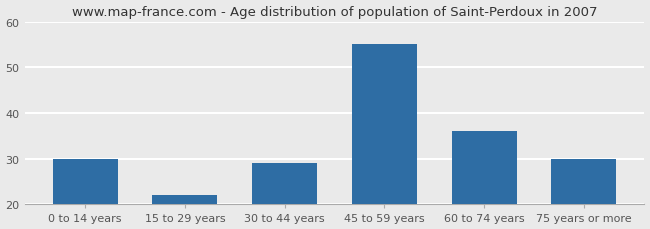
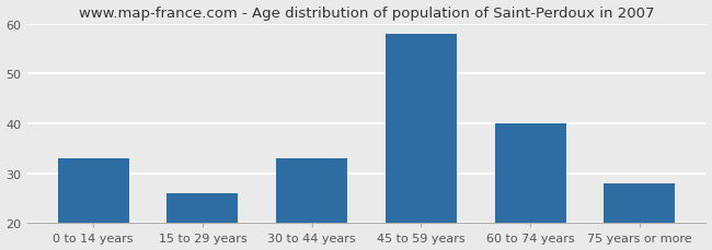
0 to 14 years: 30 -> 33
15 to 29 years: 22 -> 26
30 to 44 years: 29 -> 33
45 to 59 years: 55 -> 58
60 to 74 years: 36 -> 40
75 years or more: 30 -> 28
